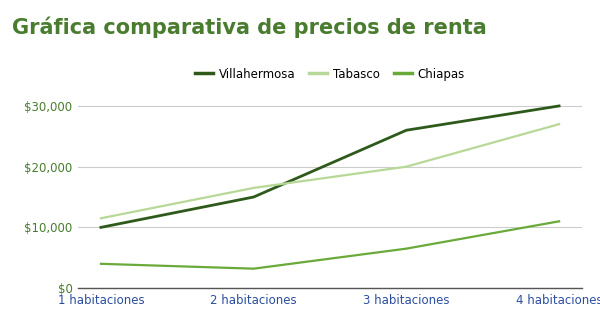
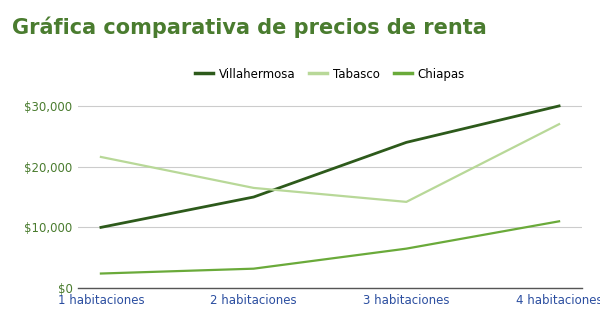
Tabasco/1 habitaciones: $11,500 -> $21,600
Chiapas/1 habitaciones: $4,000 -> $2,400
Villahermosa/3 habitaciones: $26,000 -> $24,000
Tabasco/3 habitaciones: $20,000 -> $14,200
